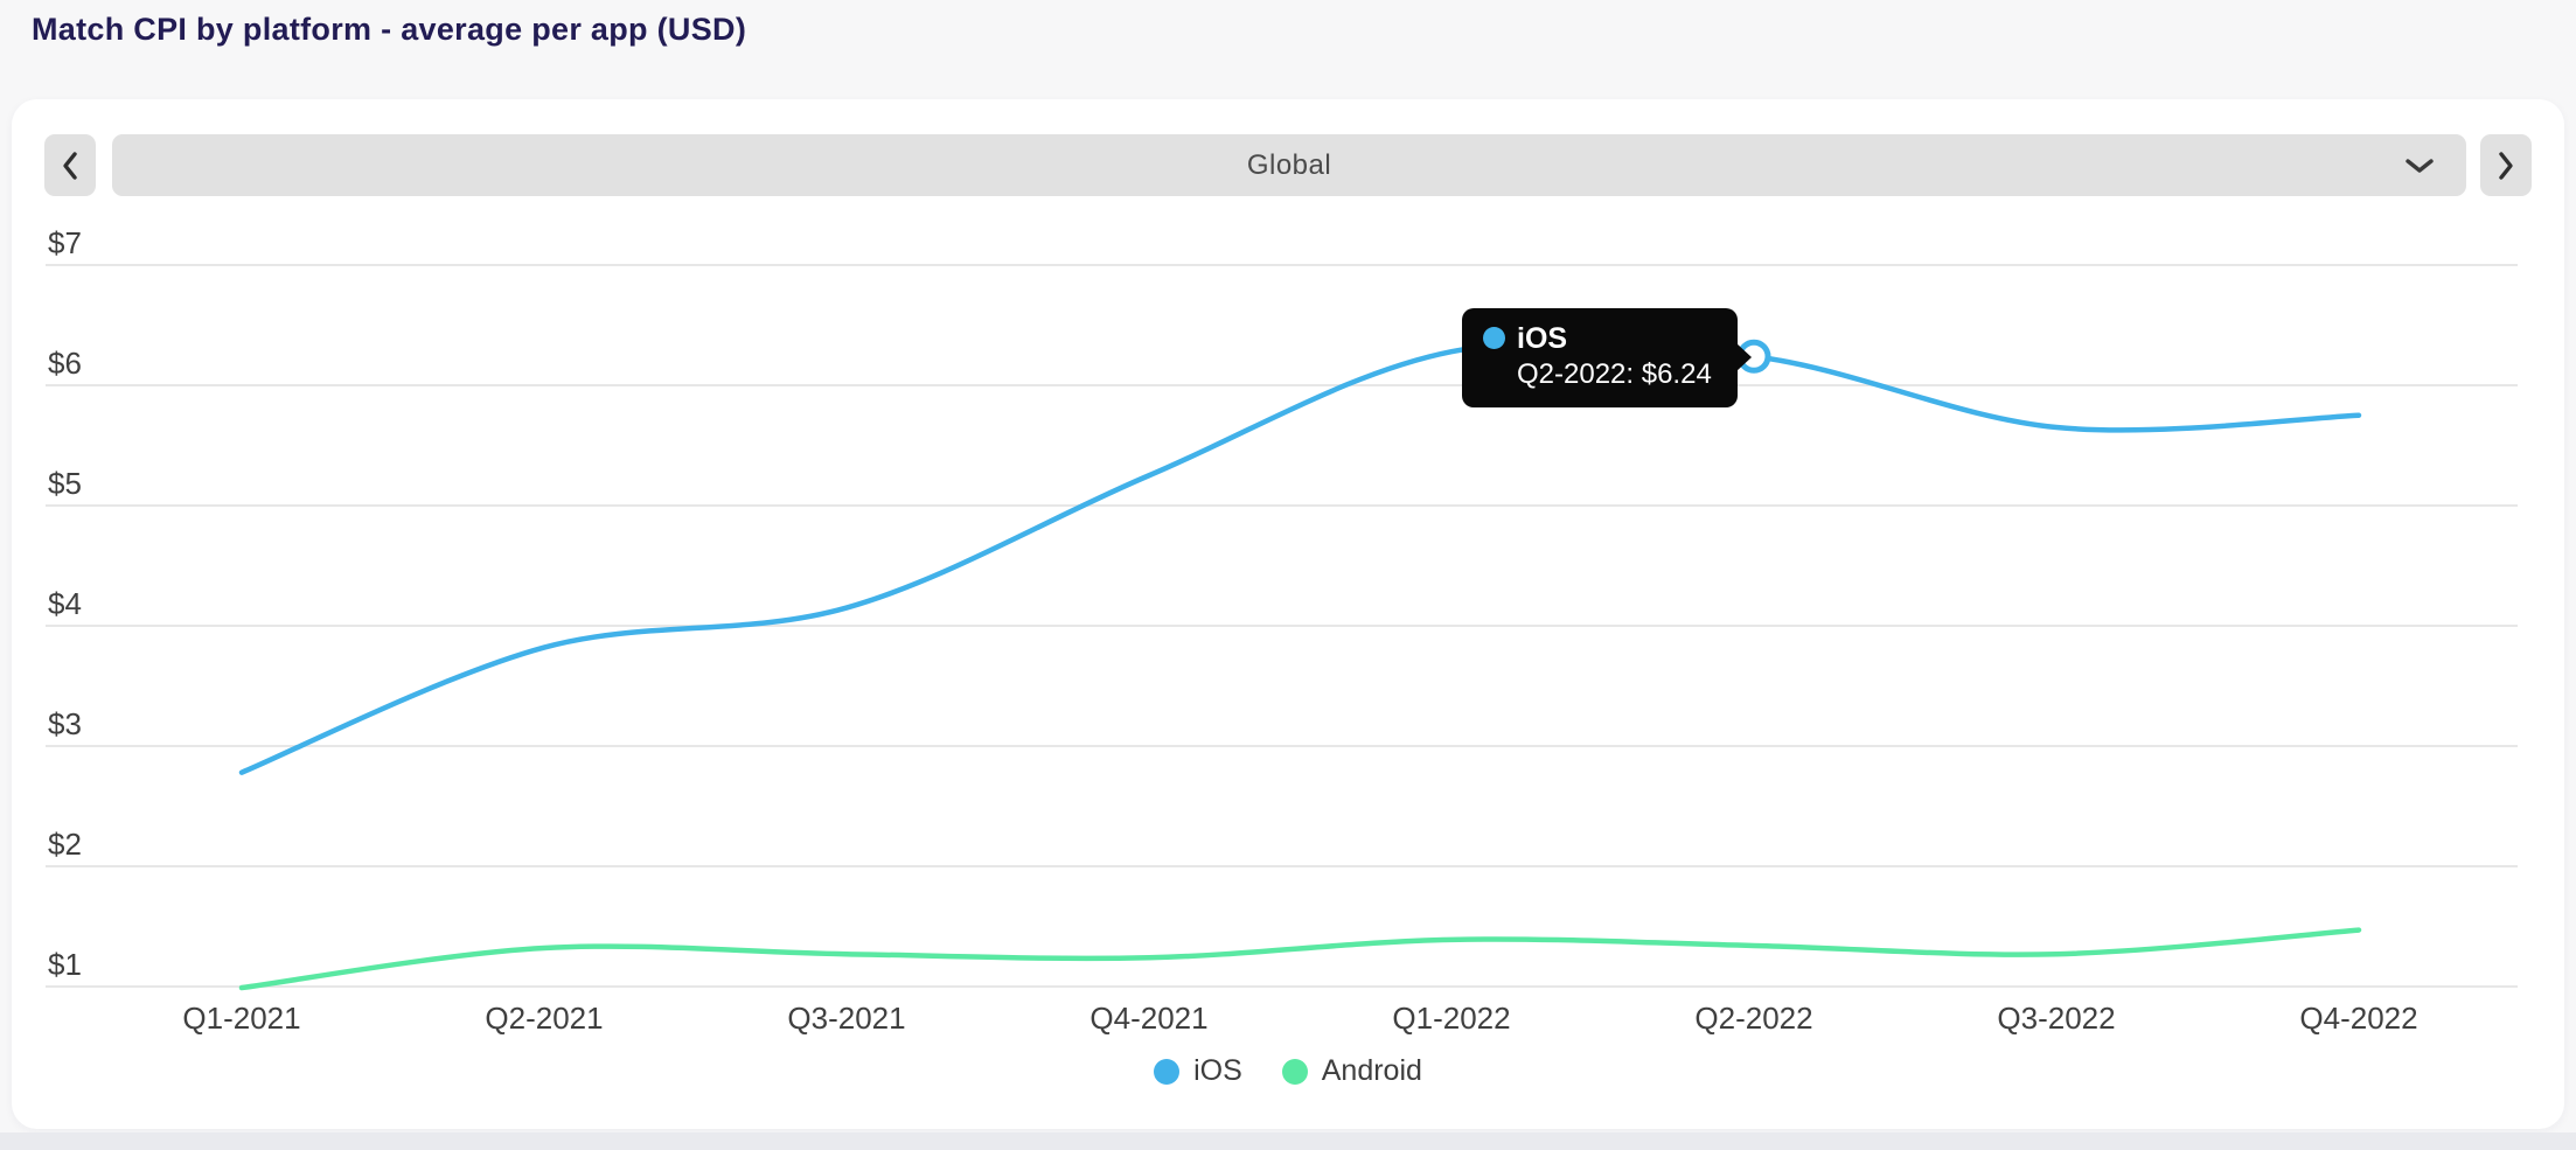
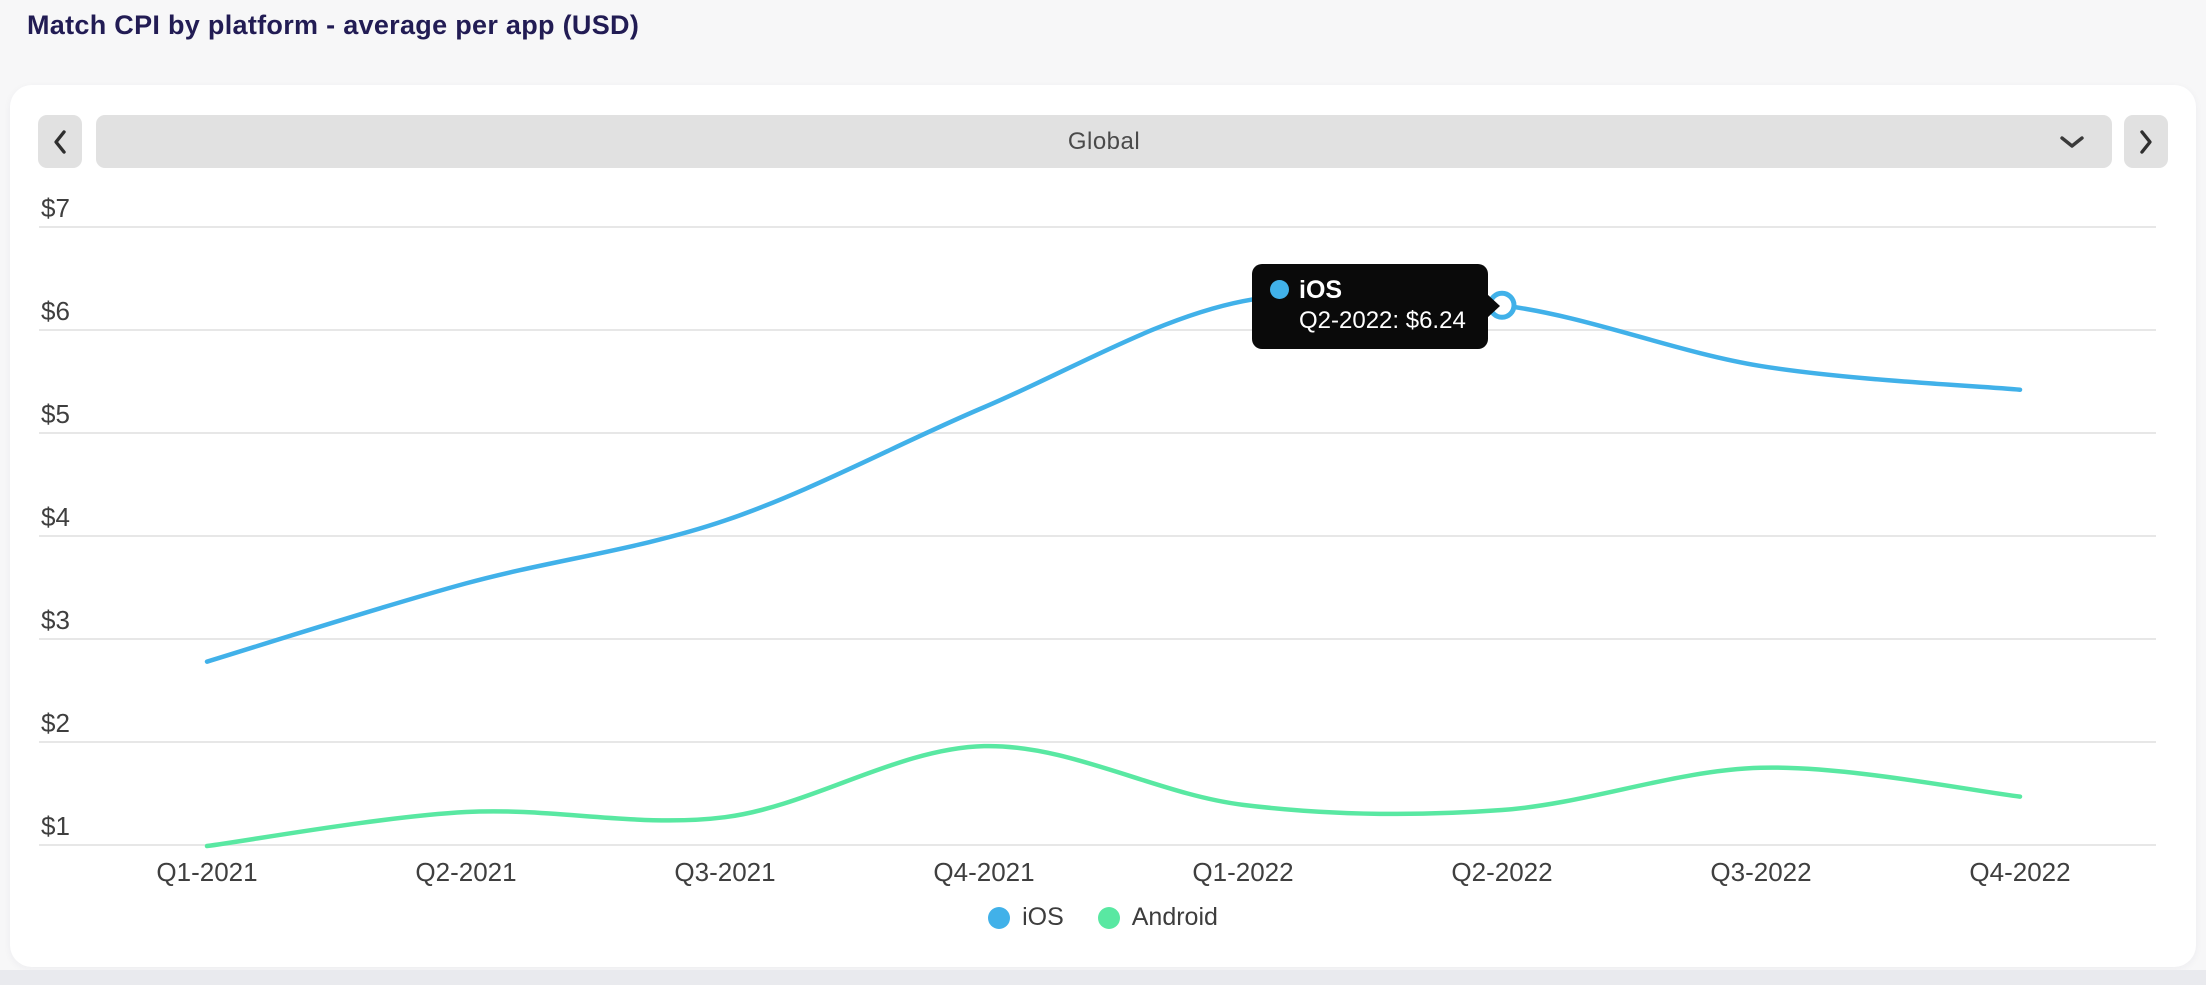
iOS/Q2-2021: $3.82 -> $3.54
Android/Q4-2021: $1.24 -> $1.96
Android/Q3-2022: $1.27 -> $1.75
iOS/Q4-2022: $5.75 -> $5.42
